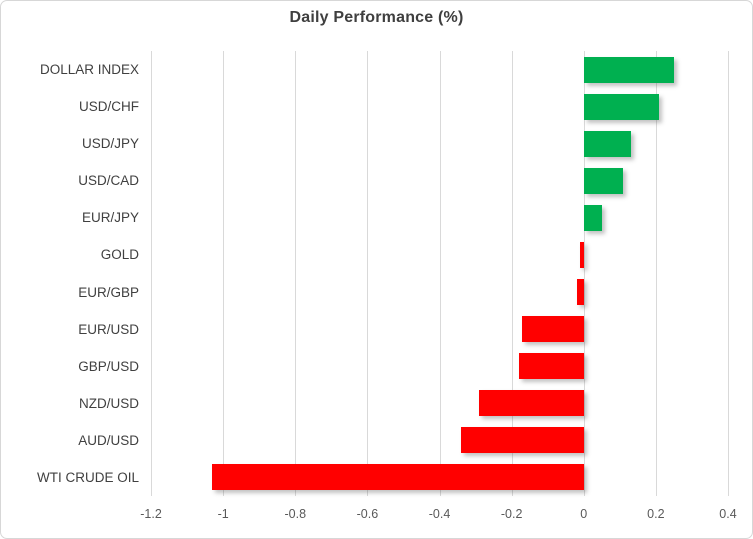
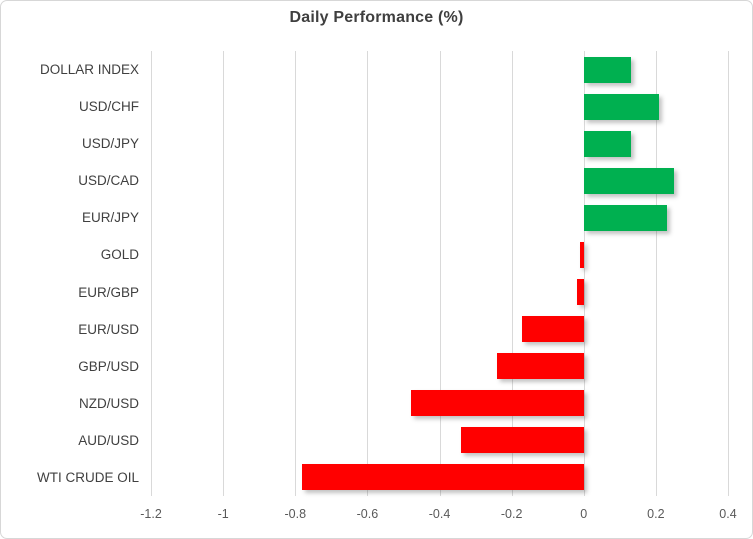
DOLLAR INDEX: 0.25 -> 0.13
USD/CAD: 0.11 -> 0.25
EUR/JPY: 0.05 -> 0.23
GBP/USD: -0.18 -> -0.24
NZD/USD: -0.29 -> -0.48
WTI CRUDE OIL: -1.03 -> -0.78
